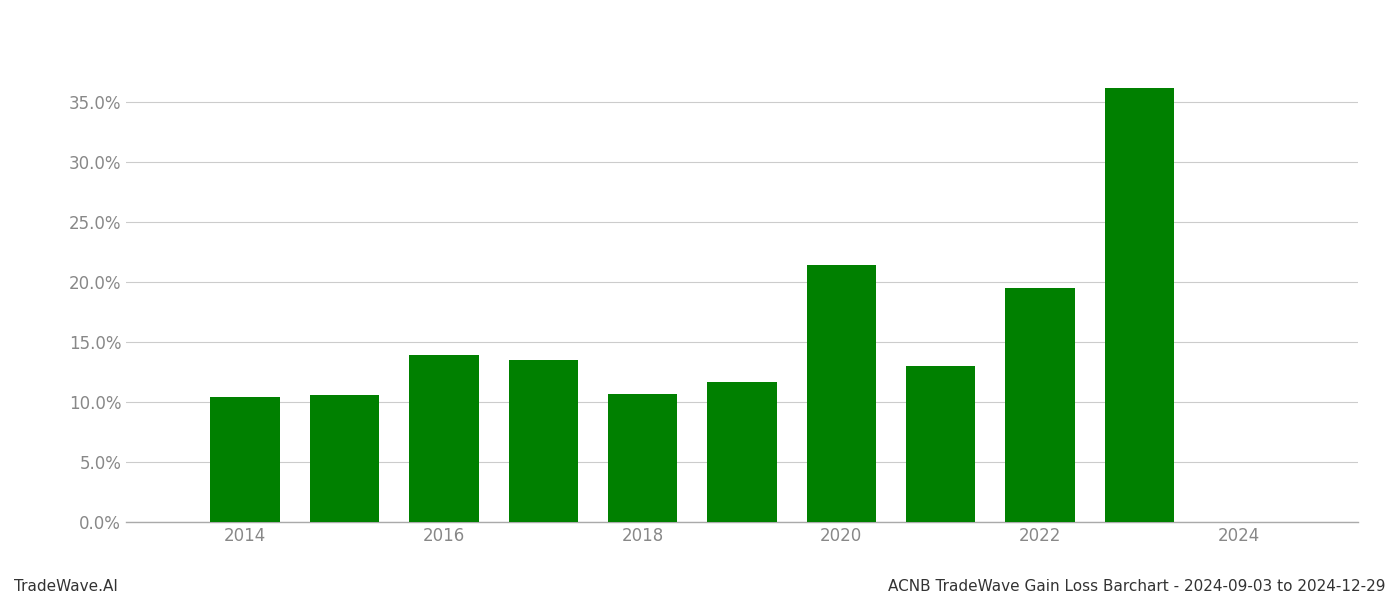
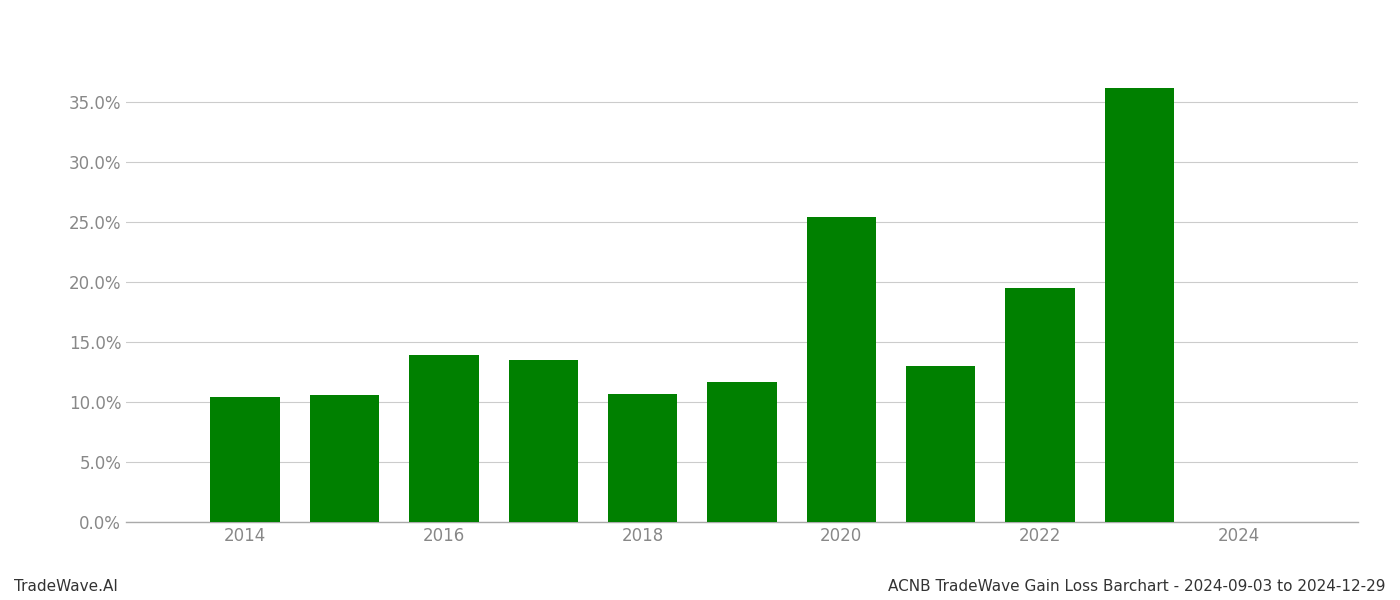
2020: 21.4% -> 25.4%
